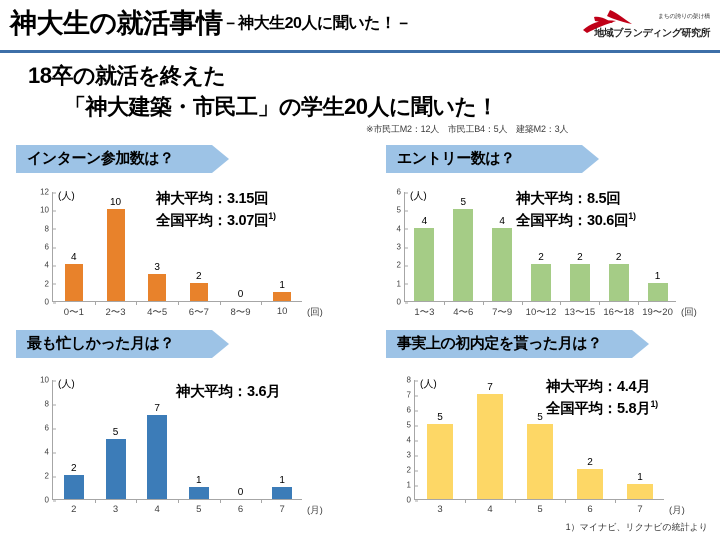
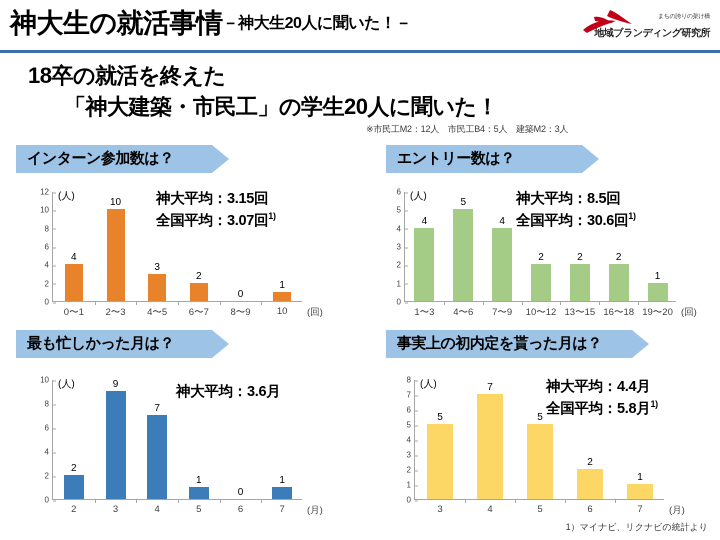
最も忙しかった月は？/3: 5 -> 9
